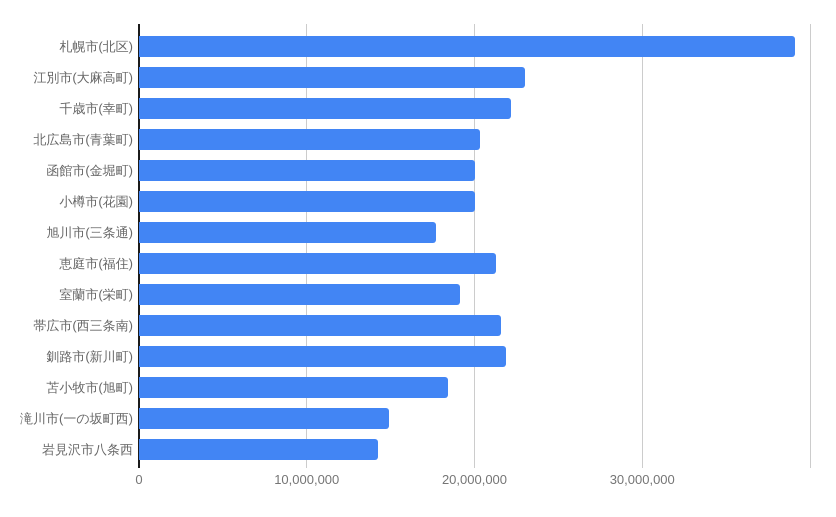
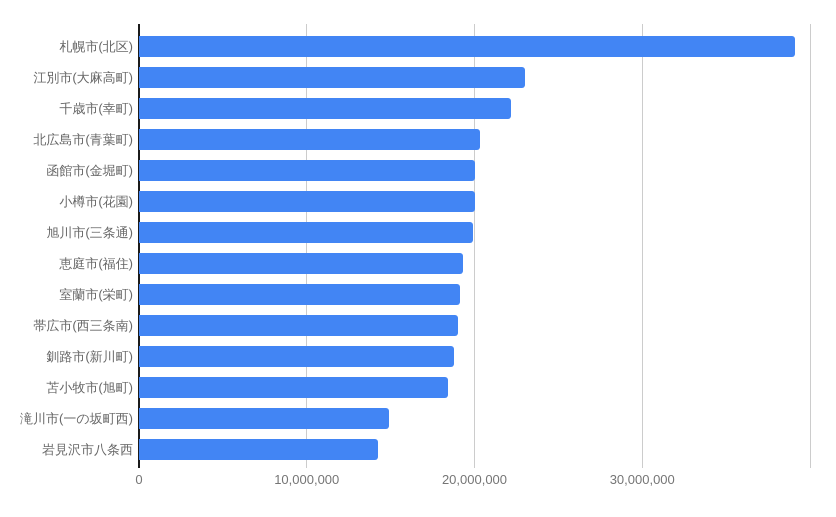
旭川市(三条通): 17700000 -> 19900000
恵庭市(福住): 21300000 -> 19300000
帯広市(西三条南): 21600000 -> 19000000
釧路市(新川町): 21900000 -> 18800000
